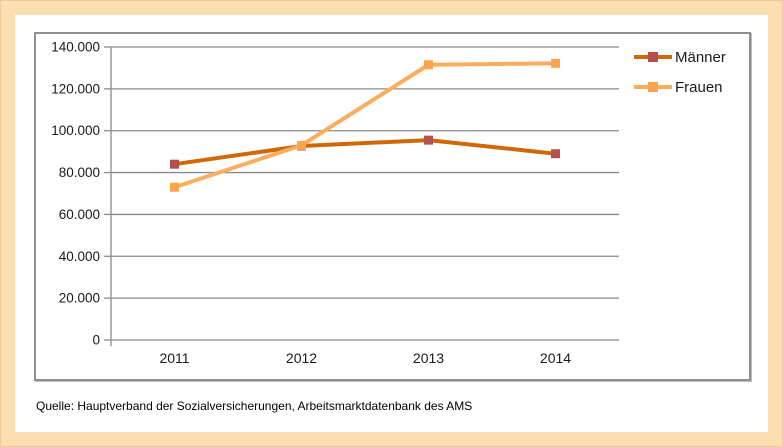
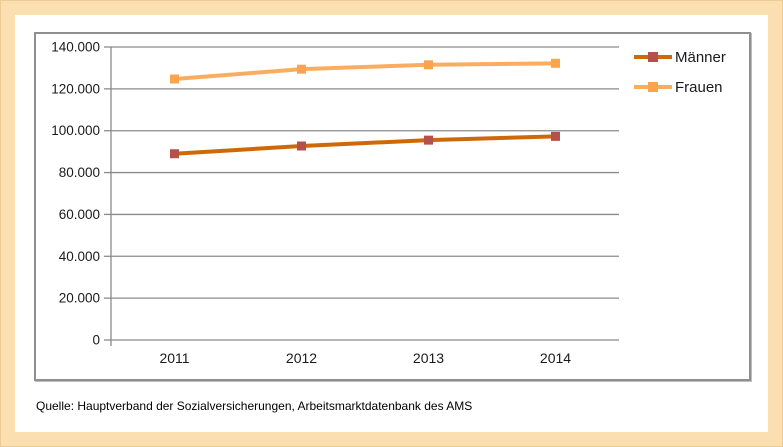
Männer/2011: 84000 -> 89000
Frauen/2011: 73000 -> 125000
Frauen/2012: 93000 -> 129000
Männer/2014: 89000 -> 97000
